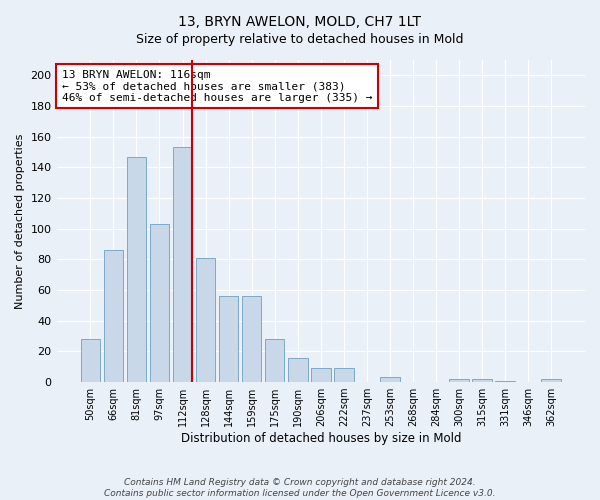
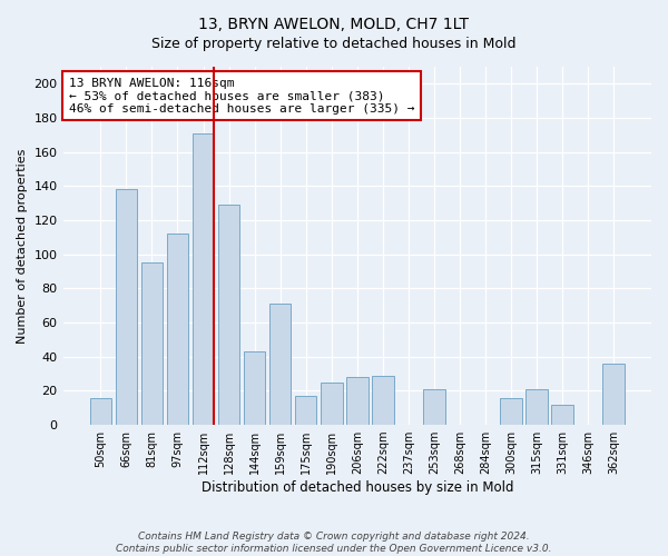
50sqm: 28 -> 16
66sqm: 86 -> 138
81sqm: 147 -> 95
97sqm: 103 -> 112
112sqm: 153 -> 171
128sqm: 81 -> 129
144sqm: 56 -> 43
159sqm: 56 -> 71
175sqm: 28 -> 17
190sqm: 16 -> 25
206sqm: 9 -> 28
222sqm: 9 -> 29
253sqm: 3 -> 21
300sqm: 2 -> 16
315sqm: 2 -> 21
331sqm: 1 -> 12
362sqm: 2 -> 36
